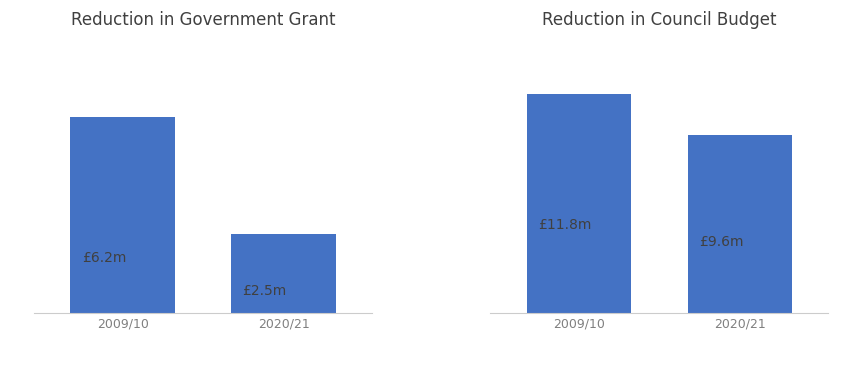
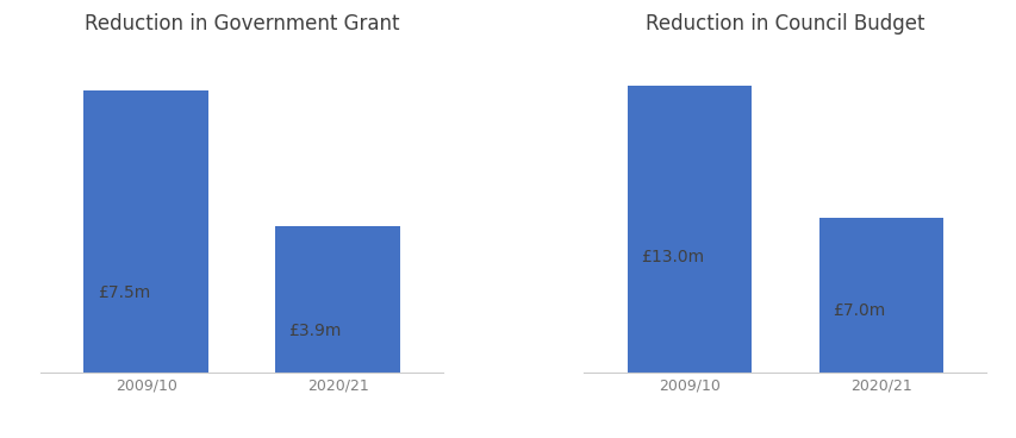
Reduction in Government Grant/2009/10: £6.2m -> £7.5m
Reduction in Government Grant/2020/21: £2.5m -> £3.9m
Reduction in Council Budget/2009/10: £11.8m -> £13.0m
Reduction in Council Budget/2020/21: £9.6m -> £7.0m
